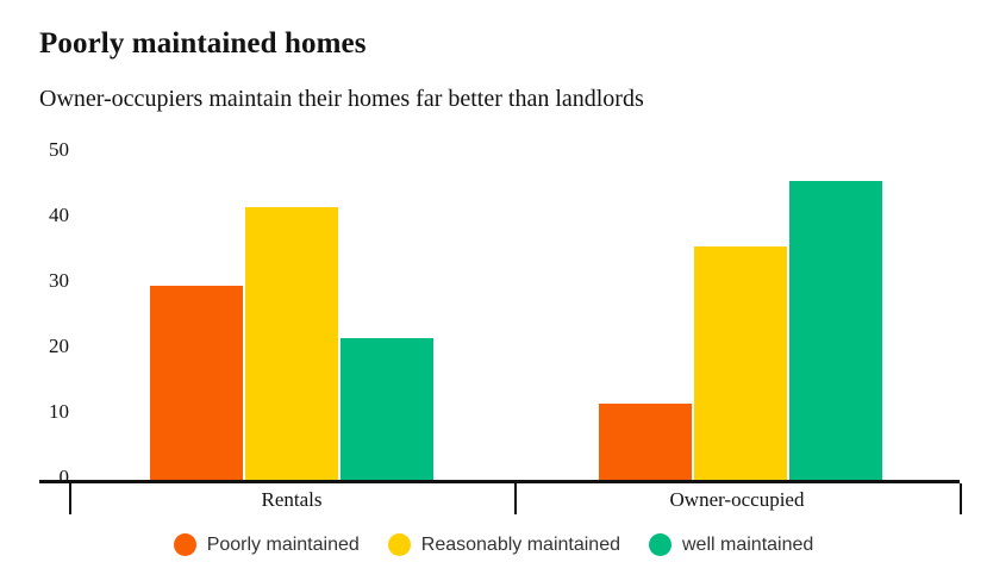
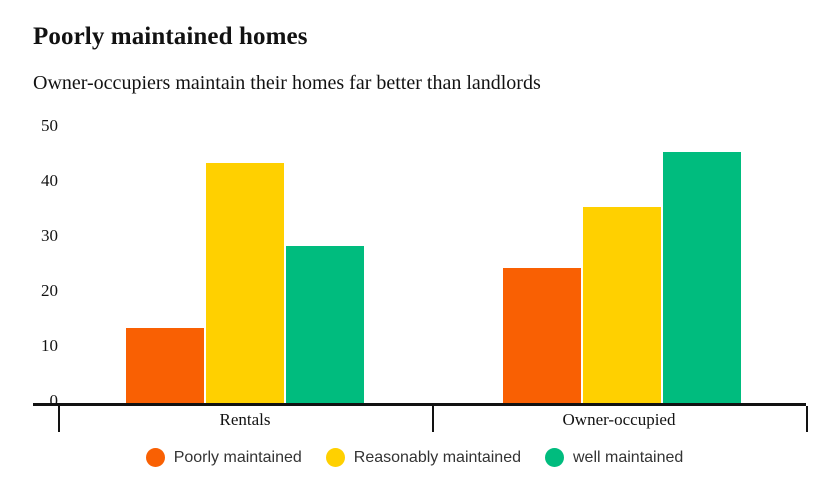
Poorly maintained/Rentals: 30 -> 14
Reasonably maintained/Rentals: 42 -> 44
well maintained/Rentals: 22 -> 29
Poorly maintained/Owner-occupied: 12 -> 25
